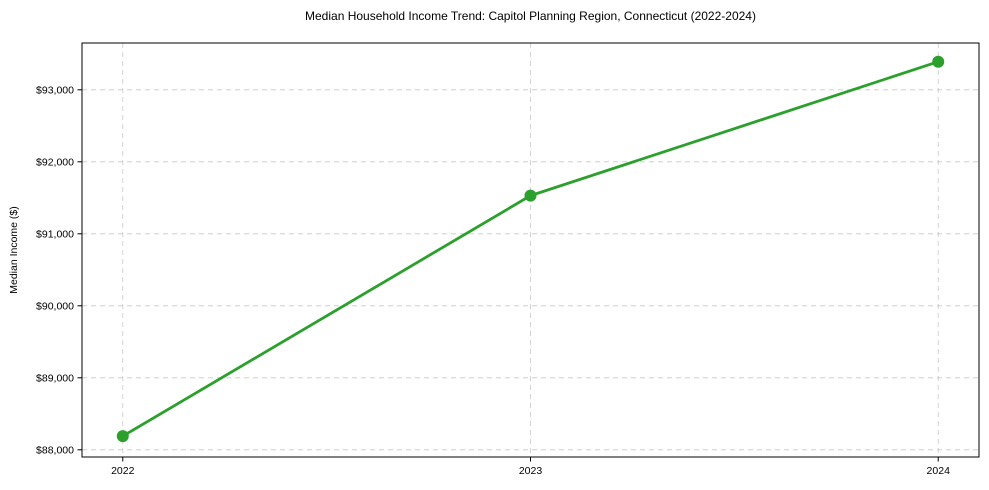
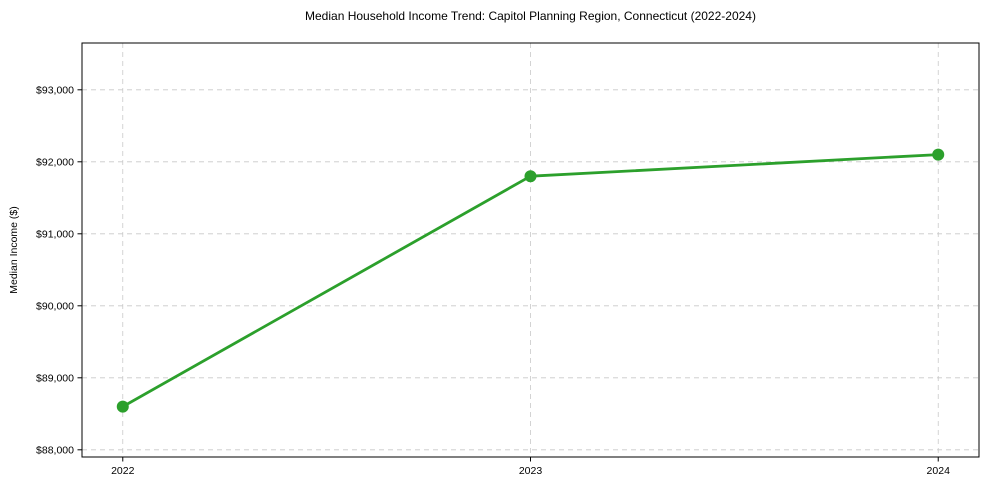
2022: $88200 -> $88600
2023: $91500 -> $91800
2024: $93400 -> $92100
